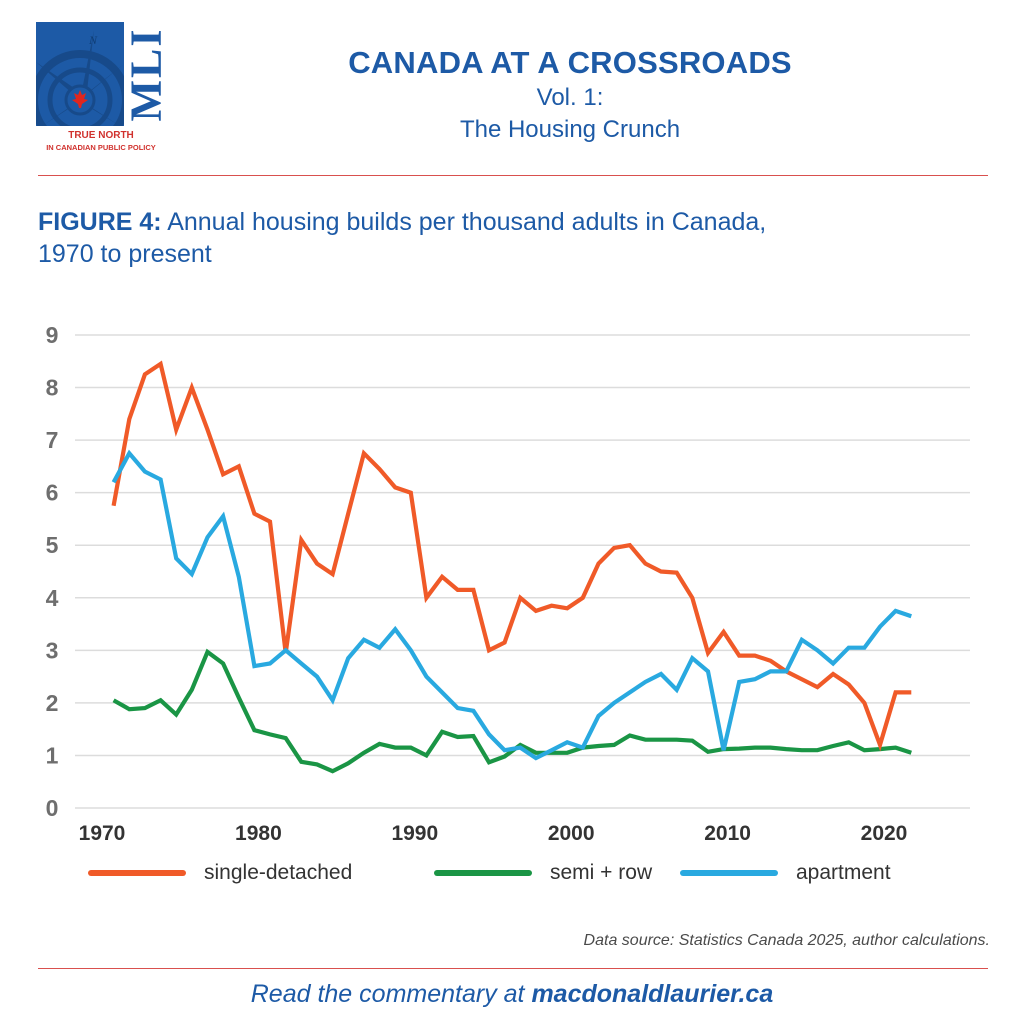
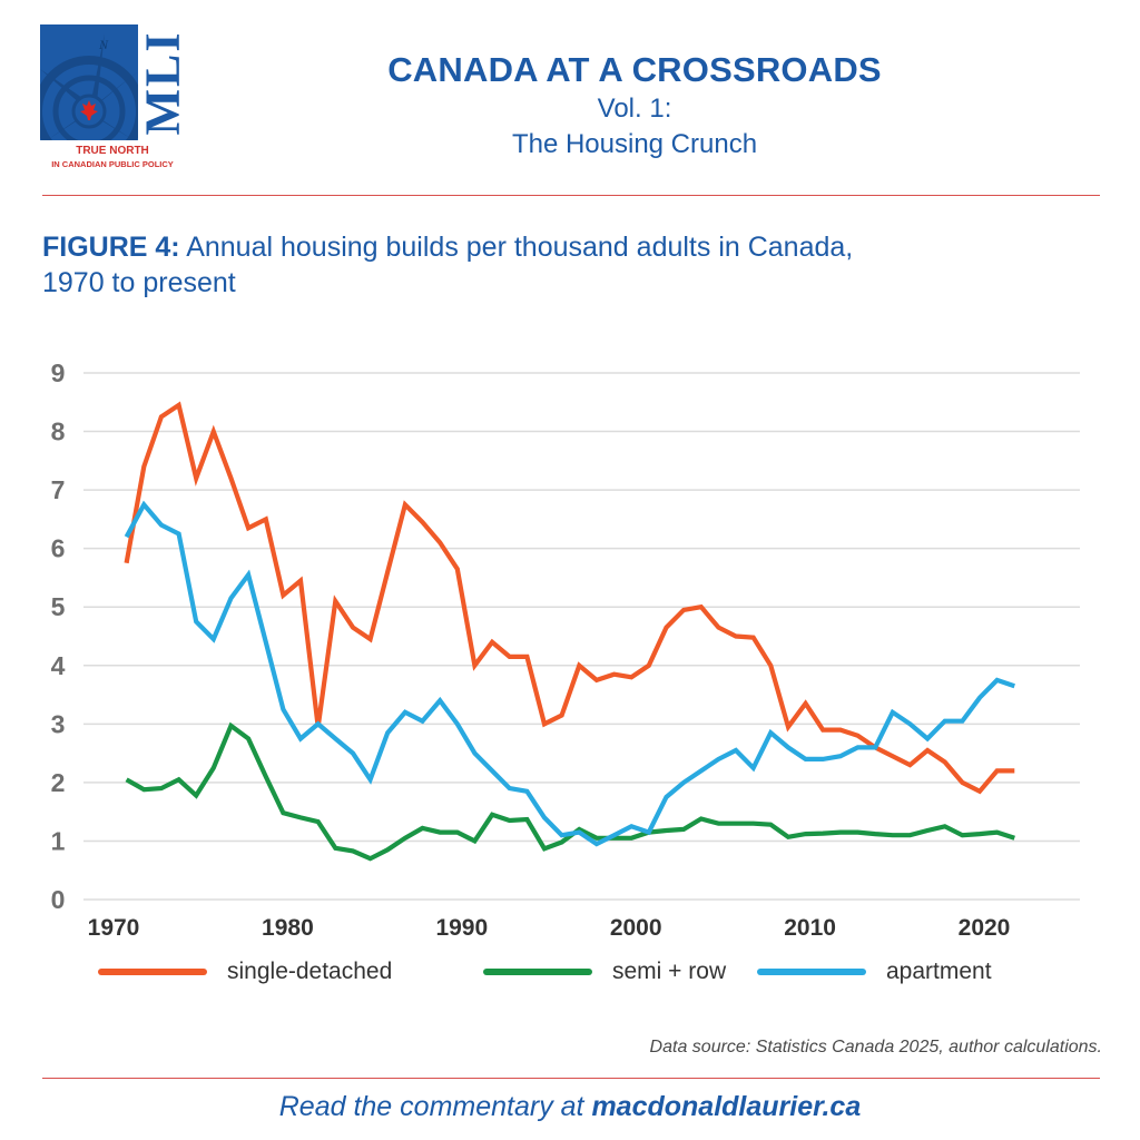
single-detached/1980: 5.6 -> 5.2
apartment/1980: 2.7 -> 3.2
single-detached/1990: 6.0 -> 5.7
apartment/2010: 1.1 -> 2.4
single-detached/2020: 1.2 -> 1.9
